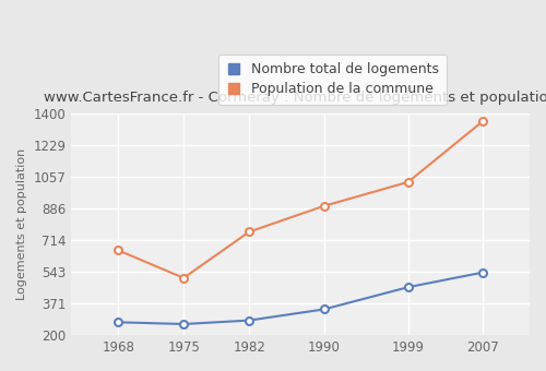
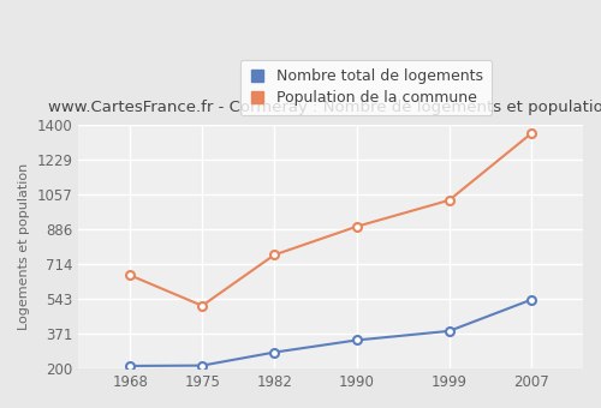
Nombre total de logements/1968: 270 -> 210
Nombre total de logements/1975: 260 -> 220
Nombre total de logements/1999: 460 -> 380
